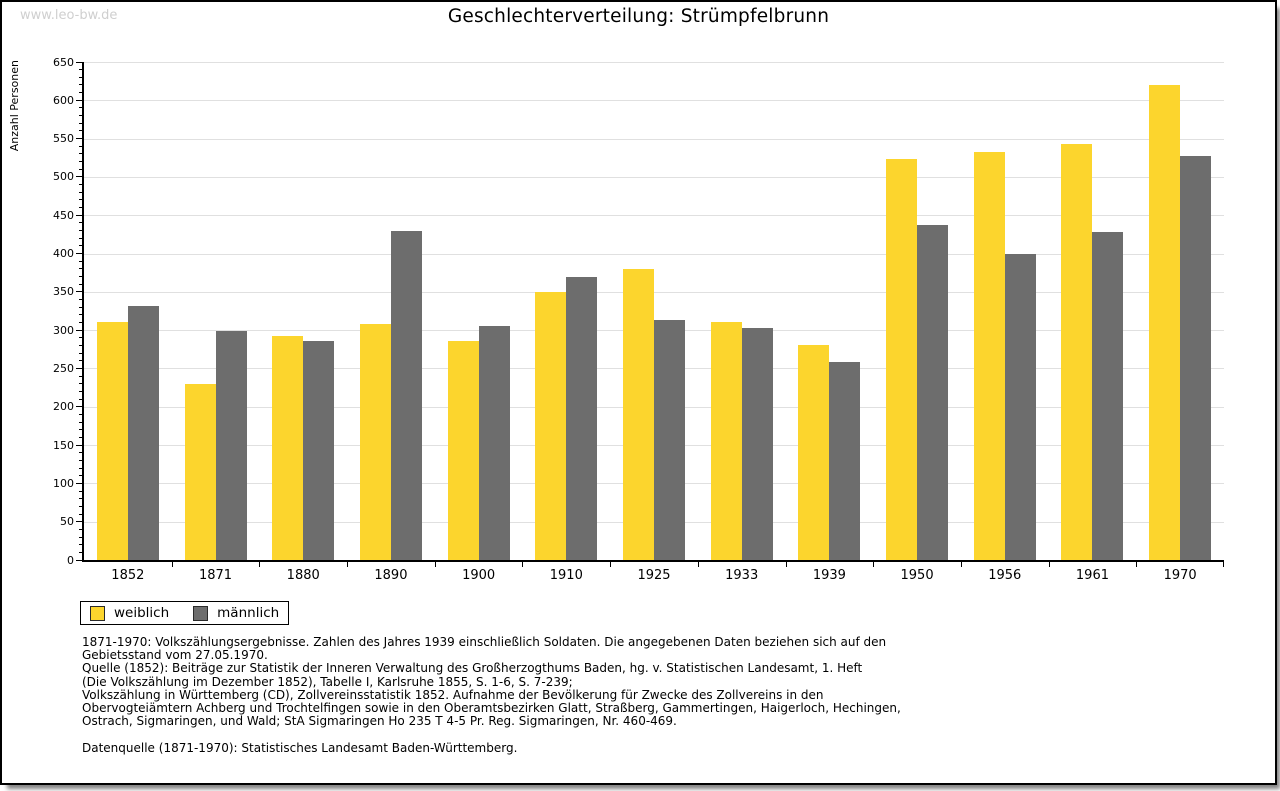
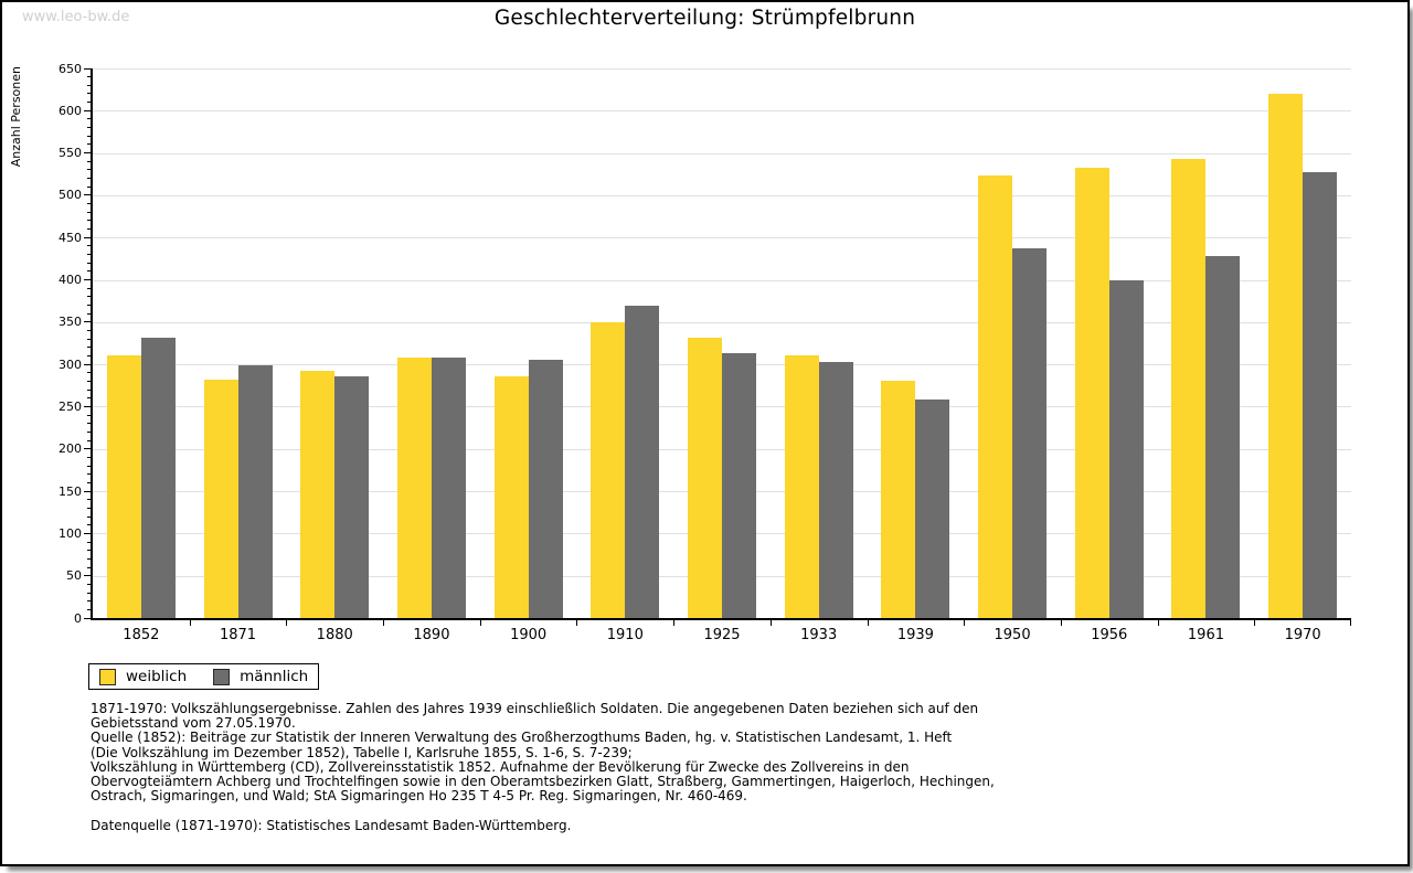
weiblich/1871: 230 -> 280
männlich/1890: 430 -> 310
weiblich/1925: 380 -> 330
